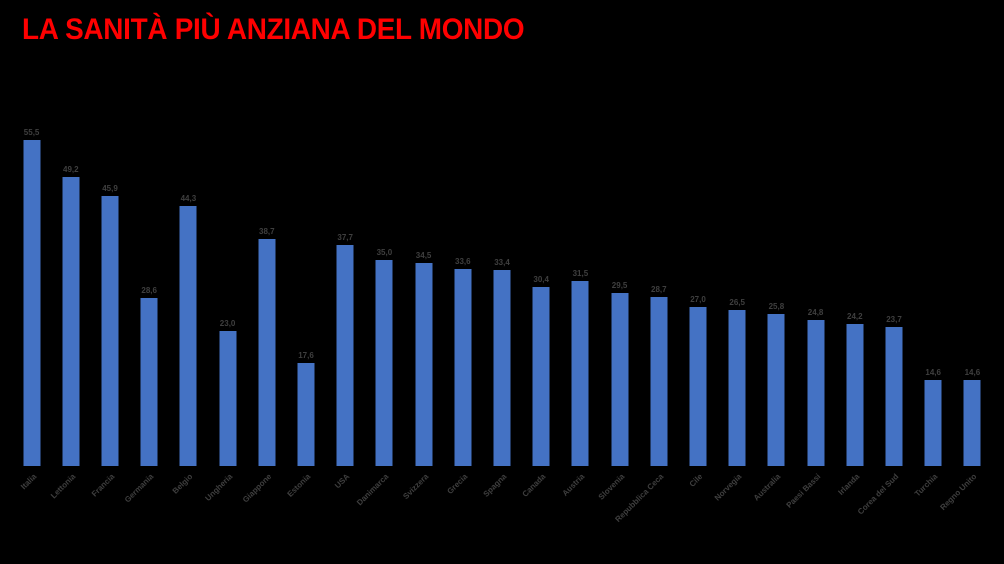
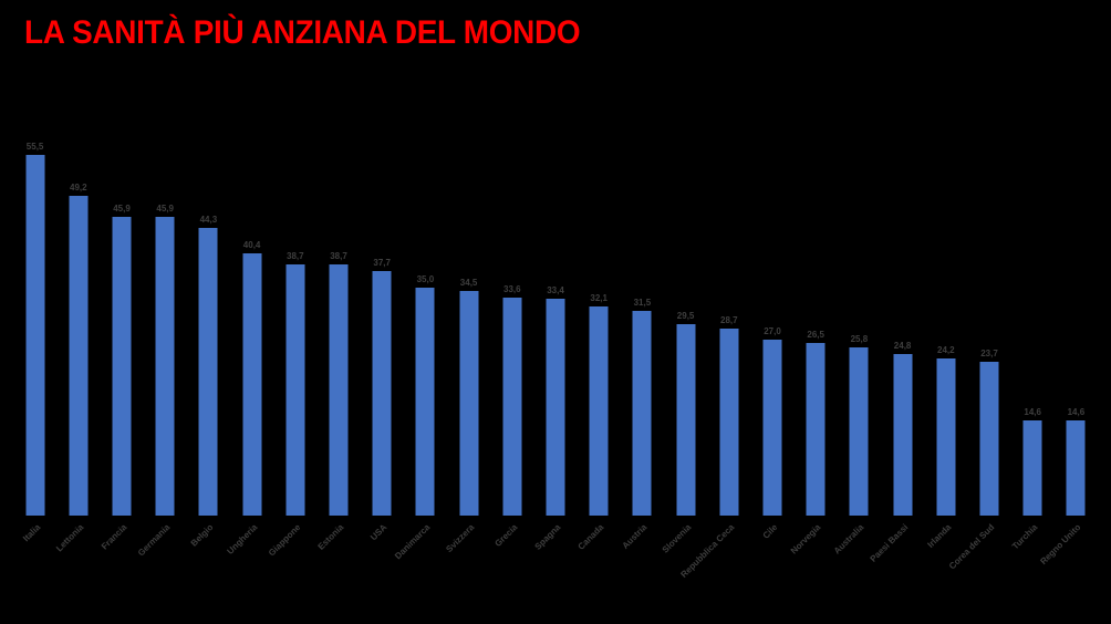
Germania: 28,6 -> 45,9
Ungheria: 23,0 -> 40,4
Estonia: 17,6 -> 38,7
Canada: 30,4 -> 32,1
